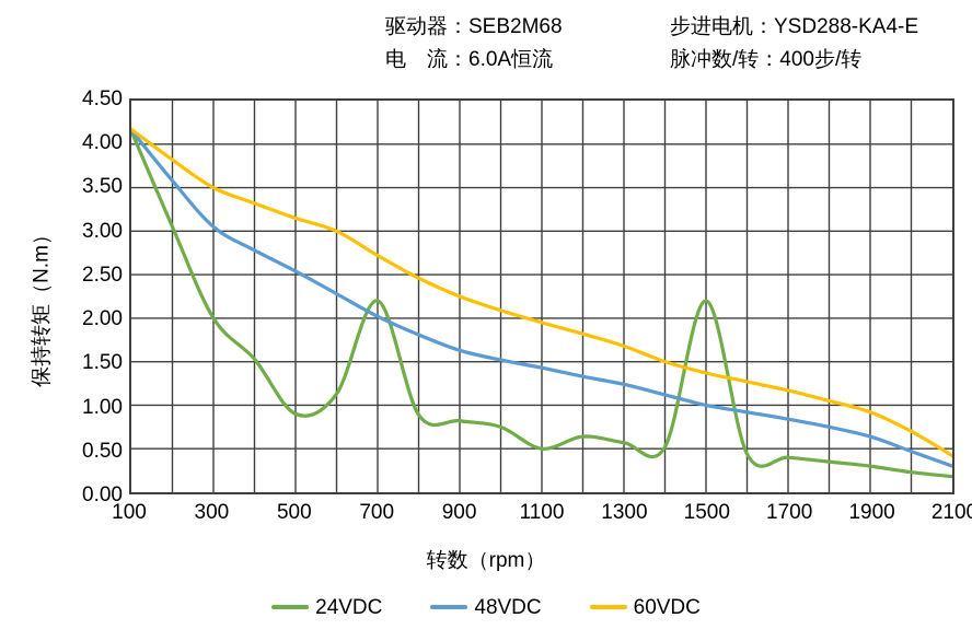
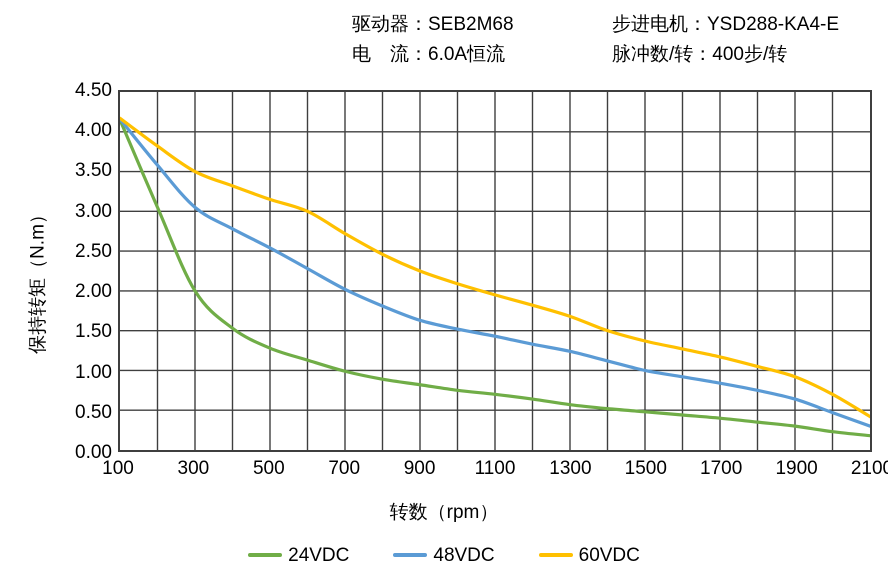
24VDC/500: 0.9 -> 1.3
24VDC/700: 2.2 -> 1.0
24VDC/1100: 0.5 -> 0.7
24VDC/1500: 2.2 -> 0.5
